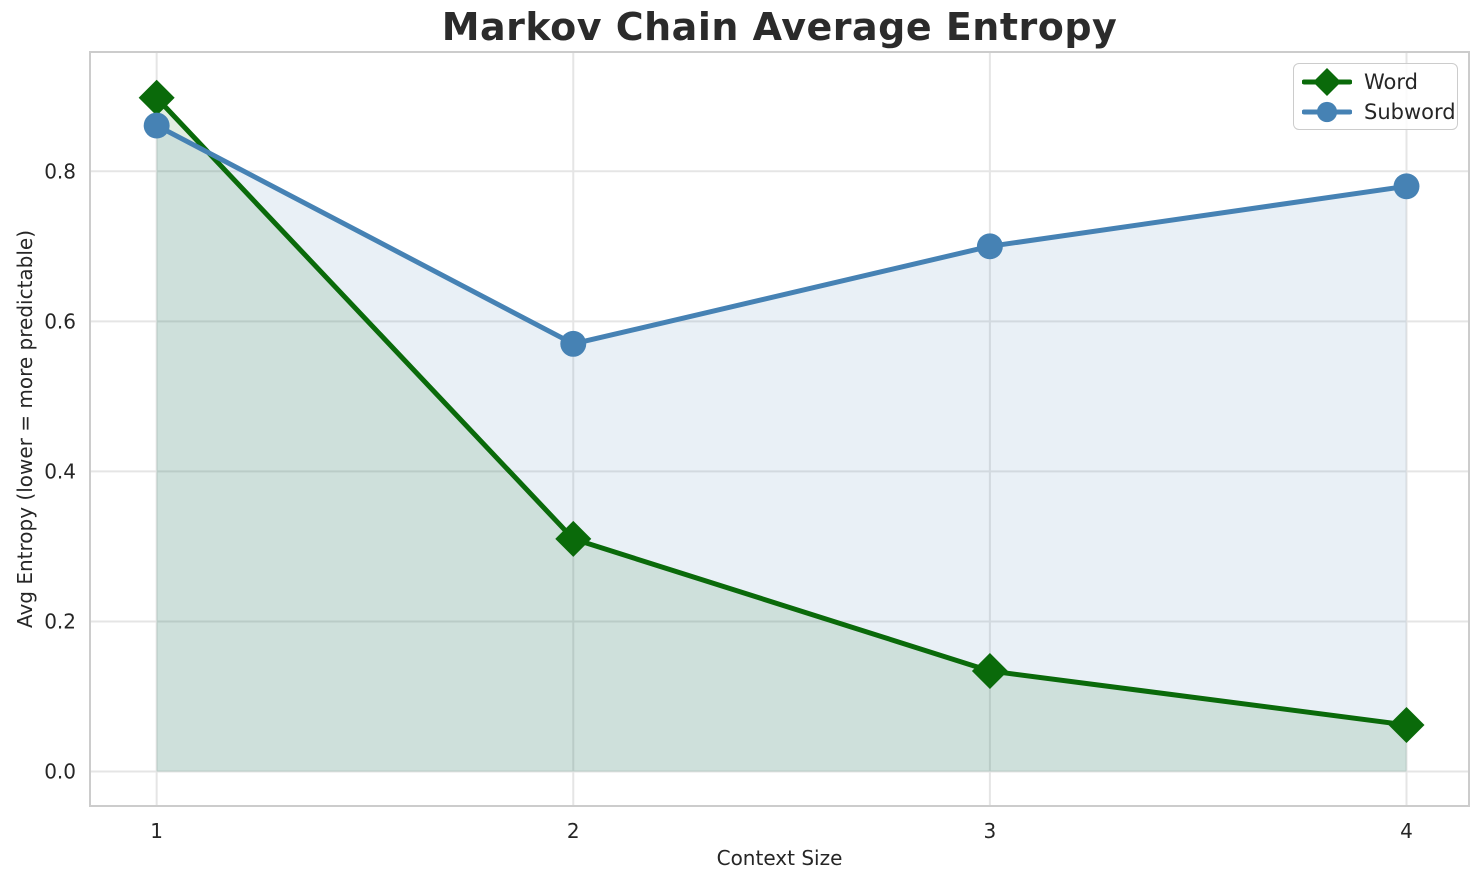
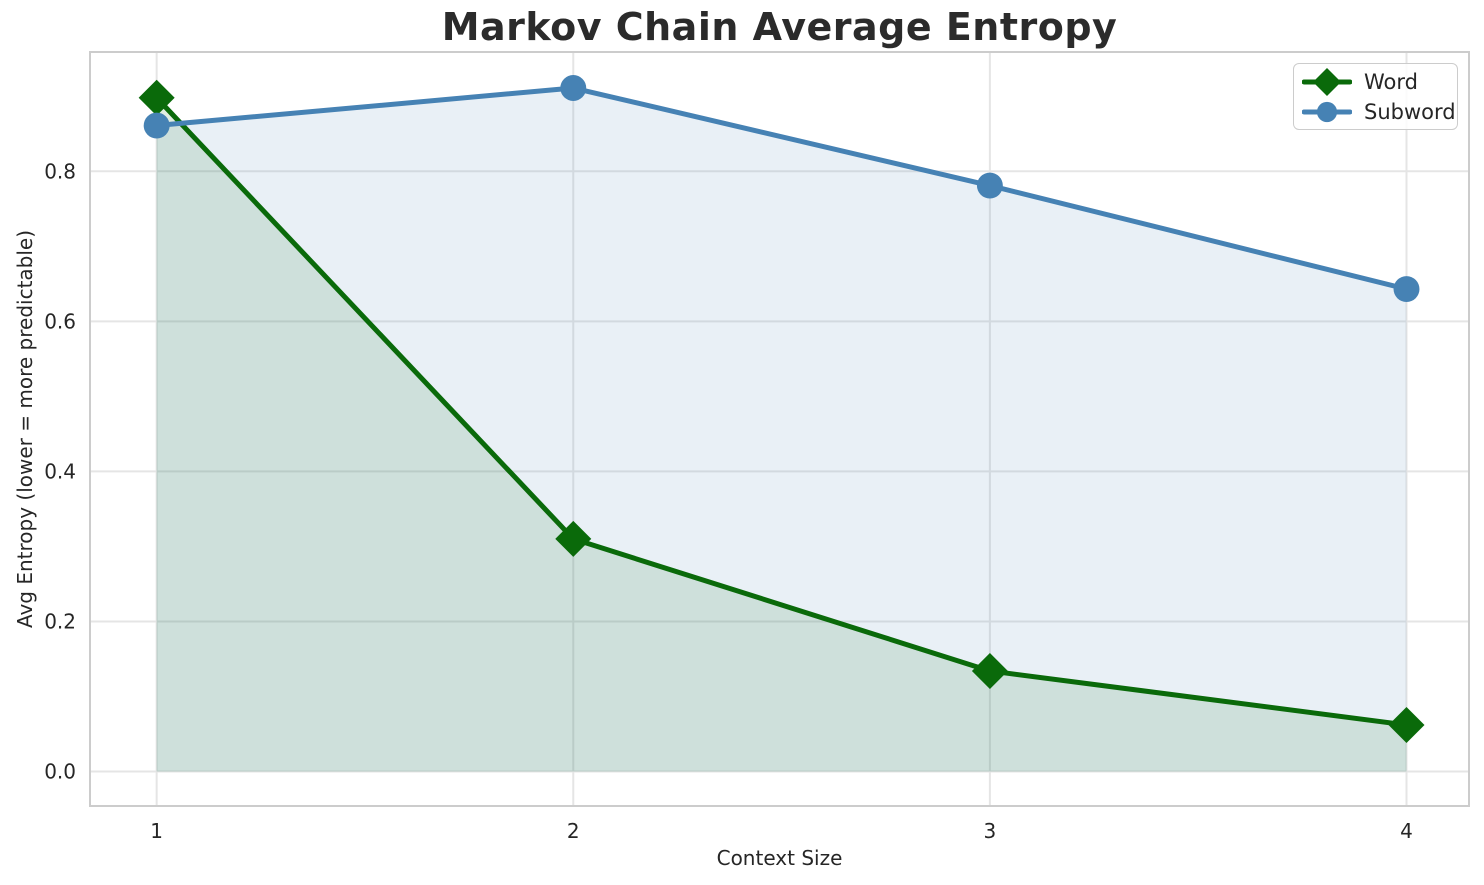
Subword/2: 0.57 -> 0.91
Subword/3: 0.70 -> 0.78
Subword/4: 0.78 -> 0.64
